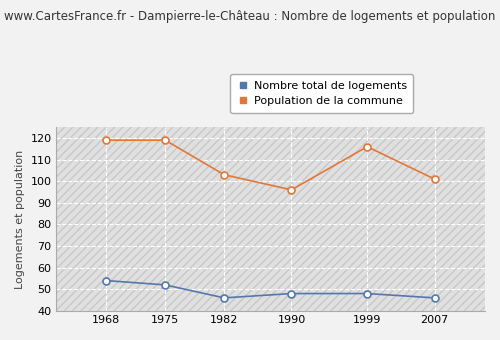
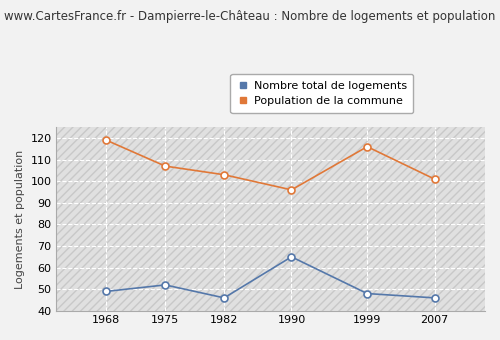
Nombre total de logements/1968: 54 -> 49
Population de la commune/1975: 119 -> 107
Nombre total de logements/1990: 48 -> 65
